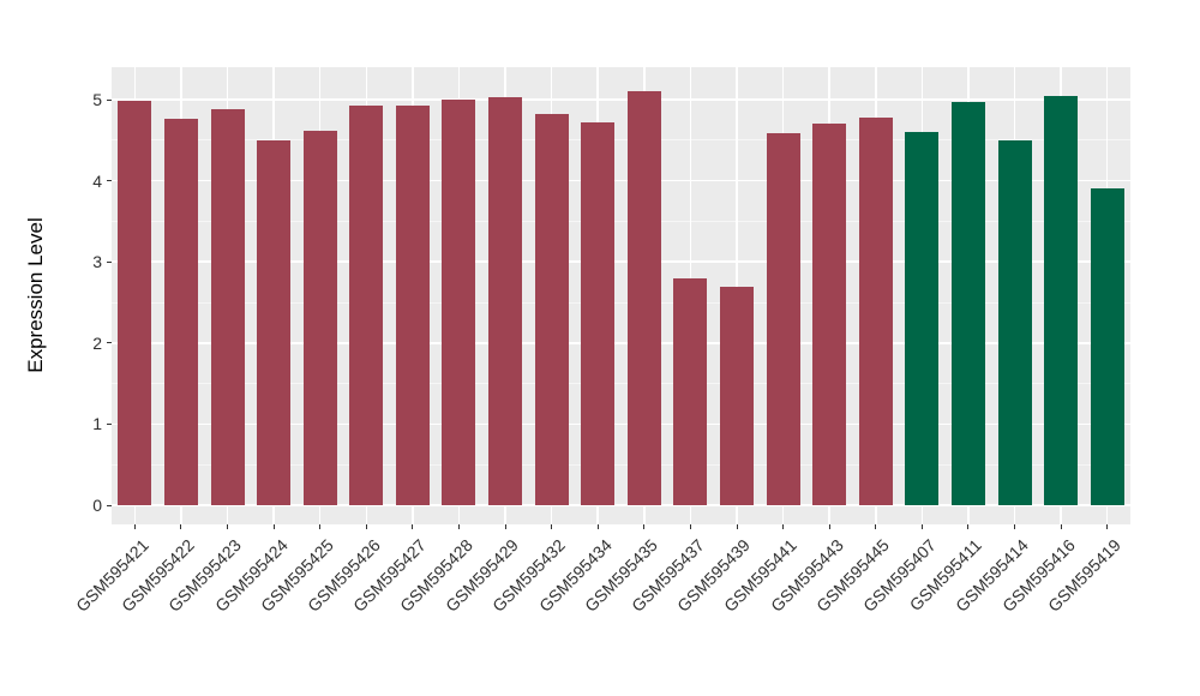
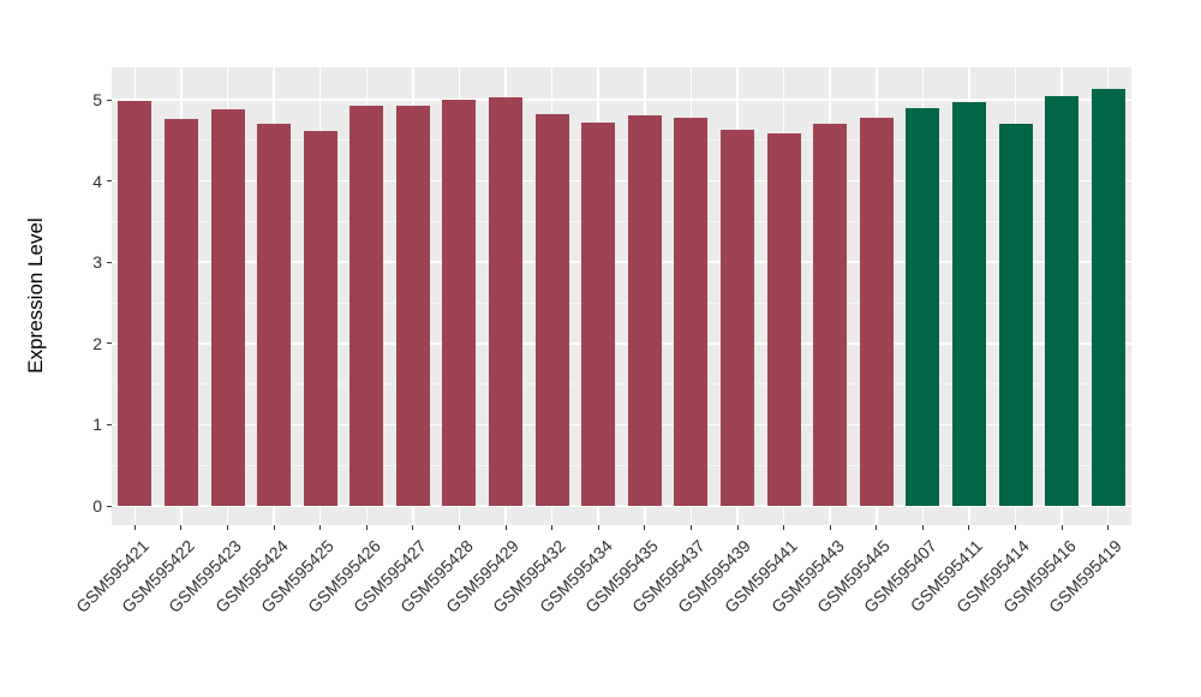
GSM595424: 4.5 -> 4.7
GSM595435: 5.1 -> 4.8
GSM595437: 2.8 -> 4.8
GSM595439: 2.7 -> 4.6
GSM595407: 4.6 -> 4.9
GSM595414: 4.5 -> 4.7
GSM595419: 3.9 -> 5.1
